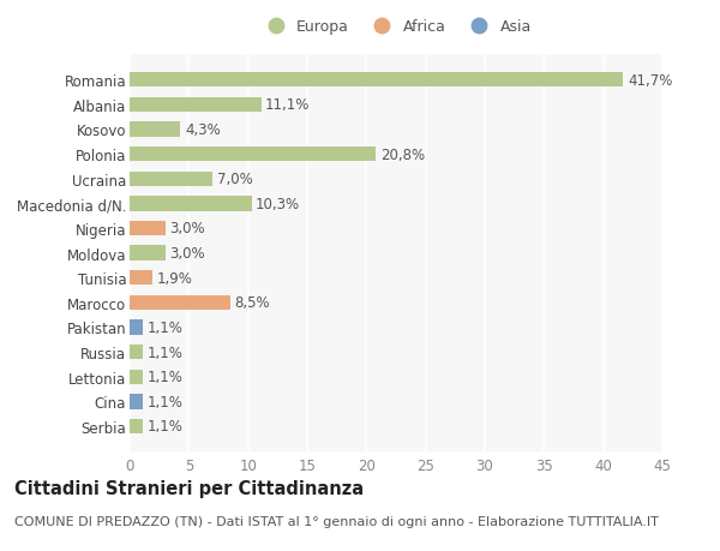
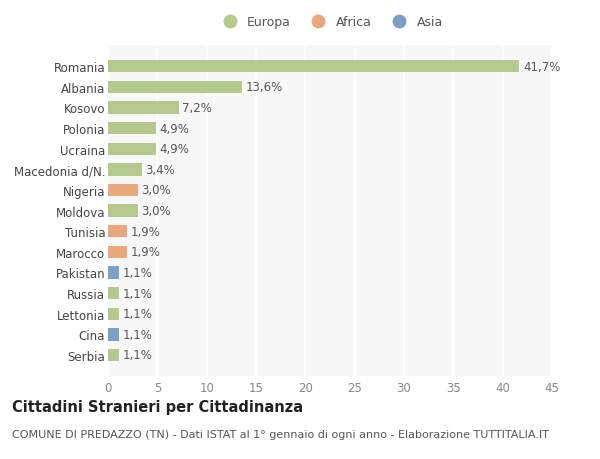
Albania: 11,1% -> 13,6%
Kosovo: 4,3% -> 7,2%
Polonia: 20,8% -> 4,9%
Ucraina: 7,0% -> 4,9%
Macedonia d/N.: 10,3% -> 3,4%
Marocco: 8,5% -> 1,9%
